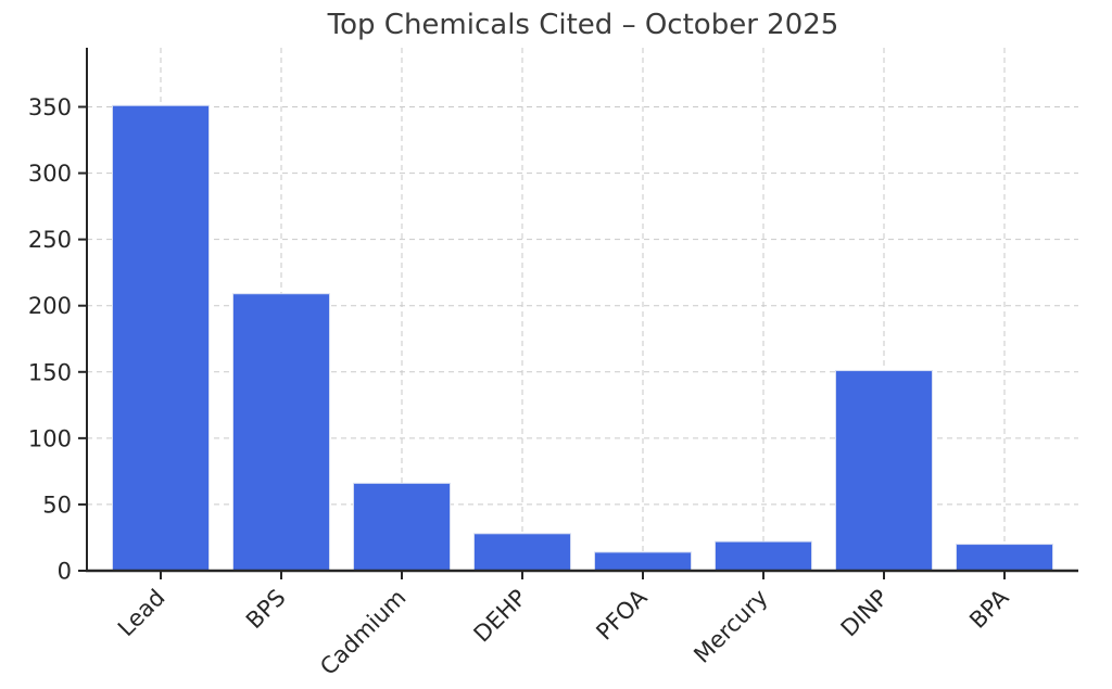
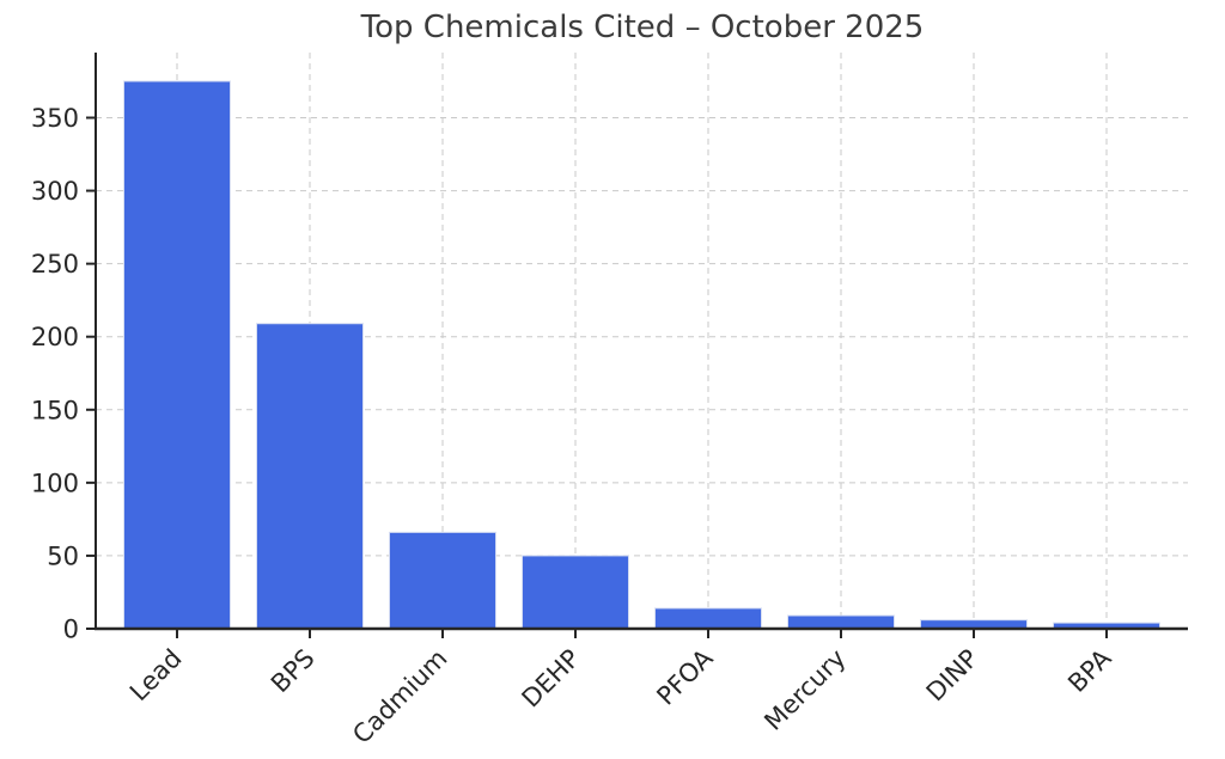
Lead: 351 -> 375
DEHP: 28 -> 50
Mercury: 22 -> 9
DINP: 151 -> 6
BPA: 20 -> 4
